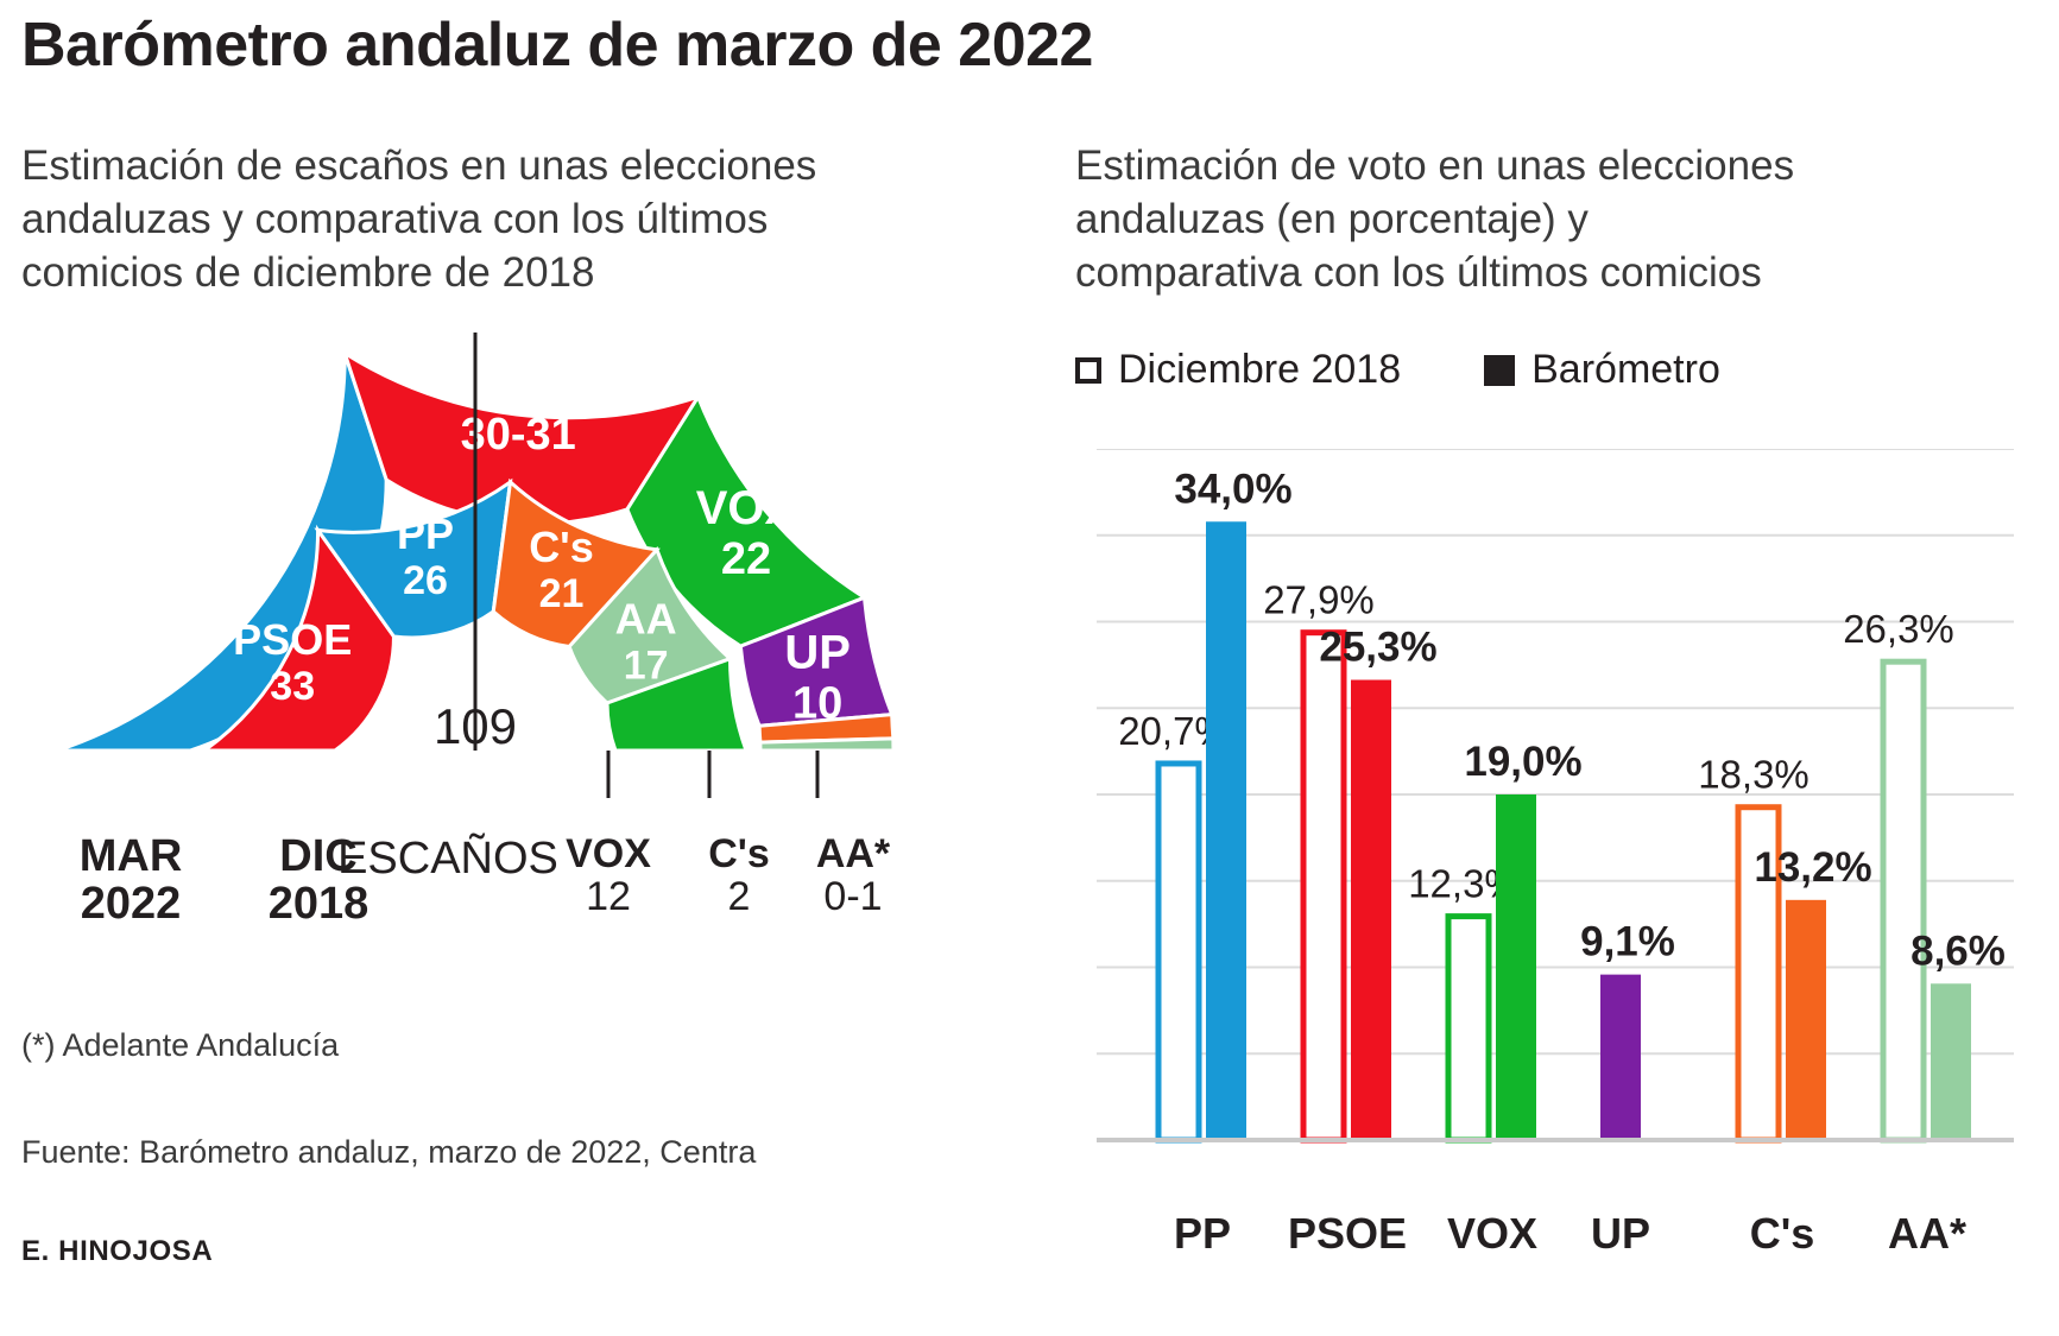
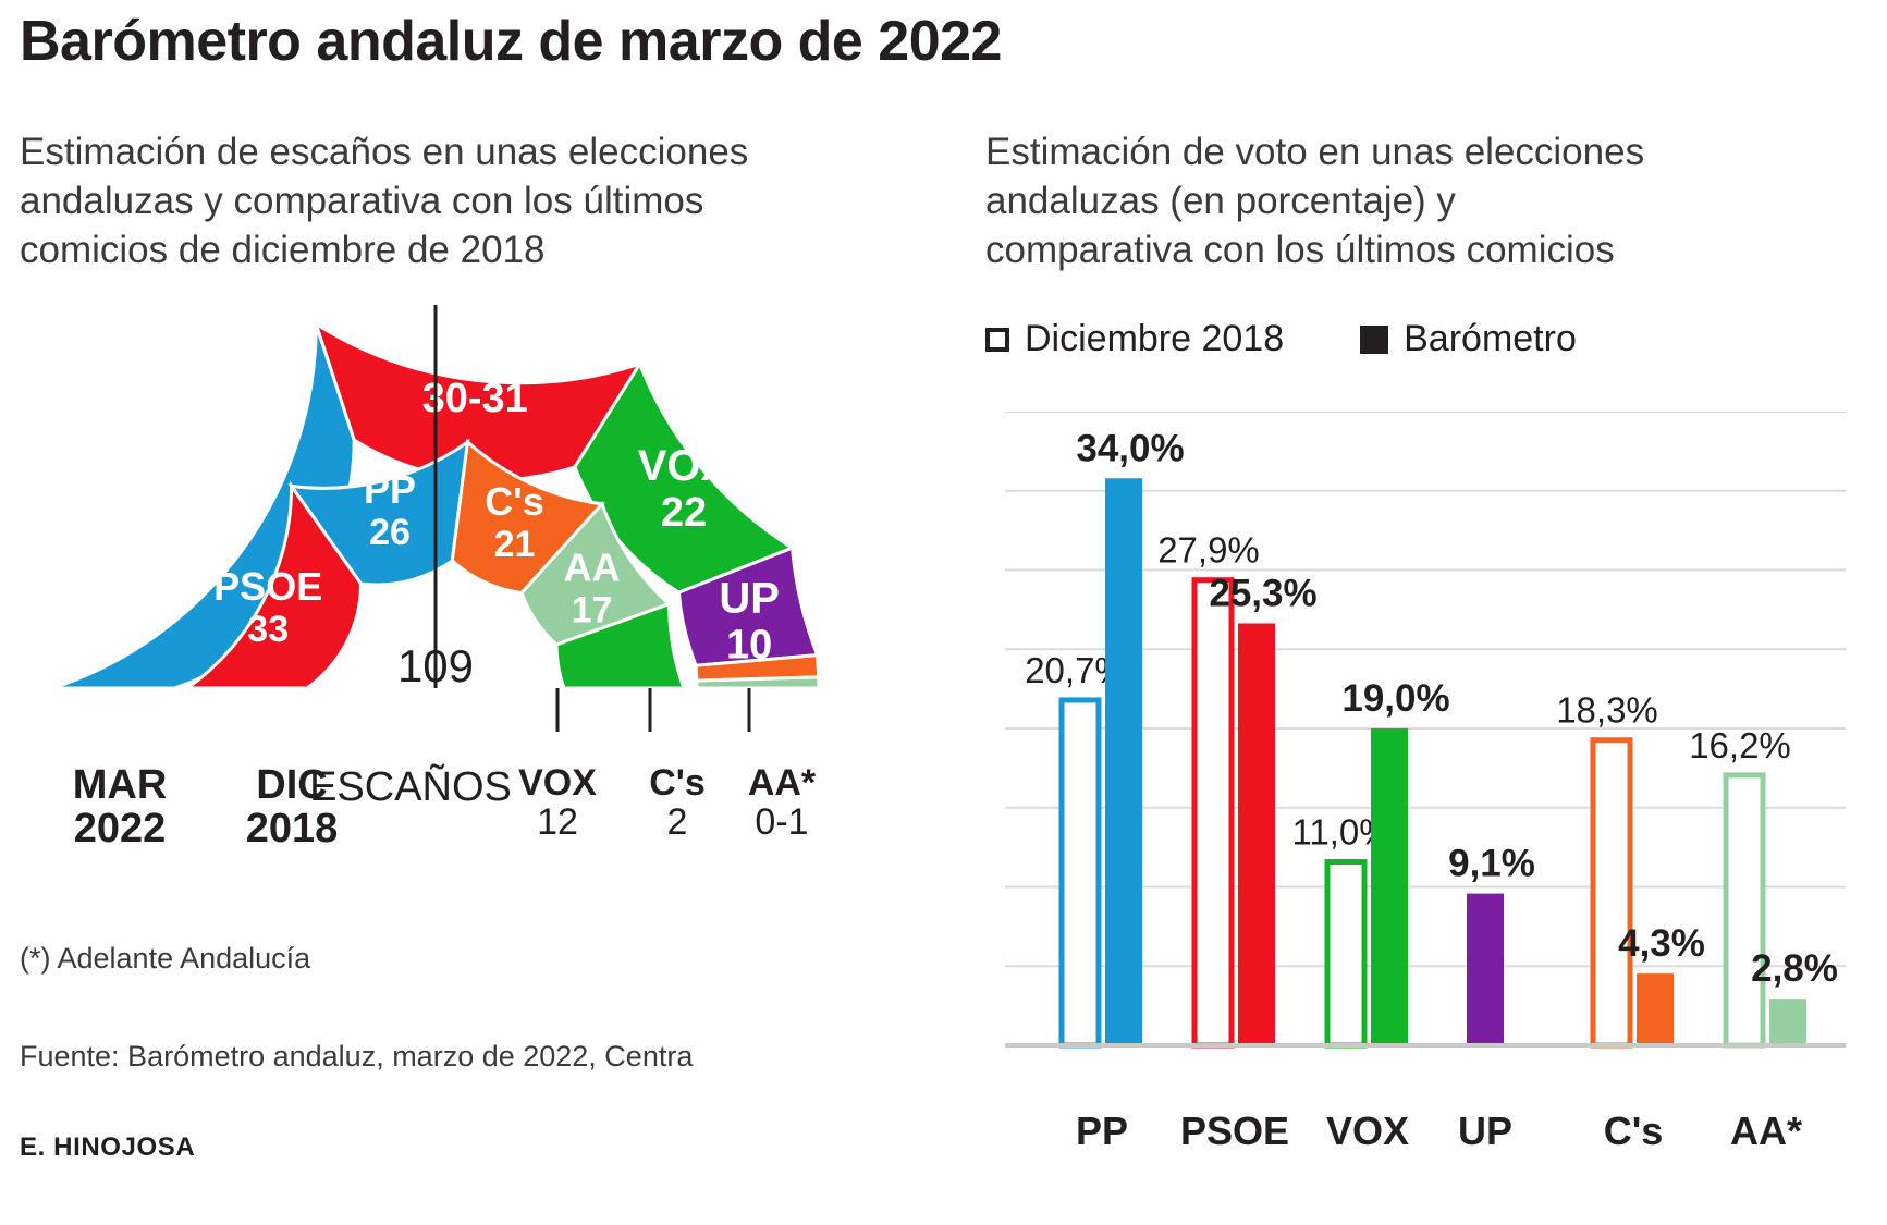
Diciembre 2018/VOX: 12,3% -> 11,0%
Barómetro/C's: 13,2% -> 4,3%
Diciembre 2018/AA*: 26,3% -> 16,2%
Barómetro/AA*: 8,6% -> 2,8%
